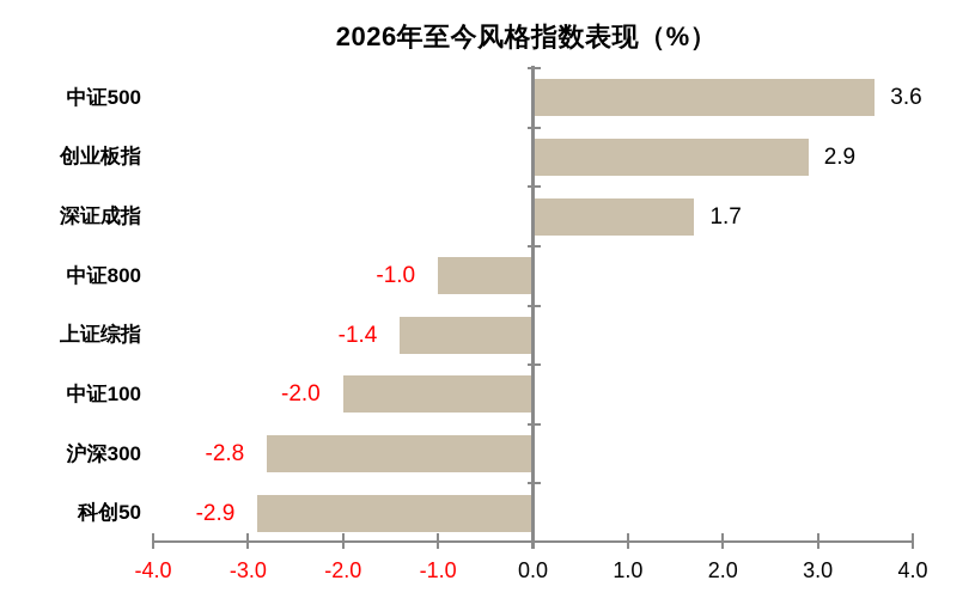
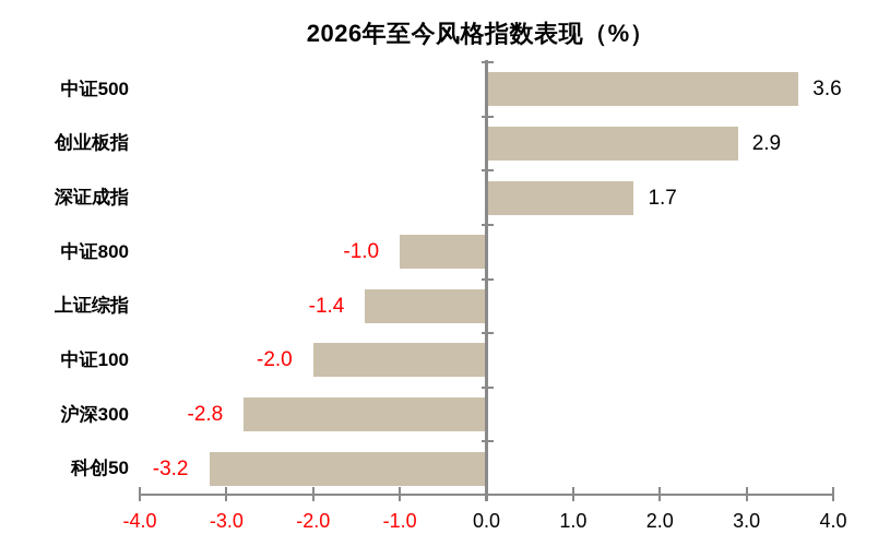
科创50: -2.9 -> -3.2
